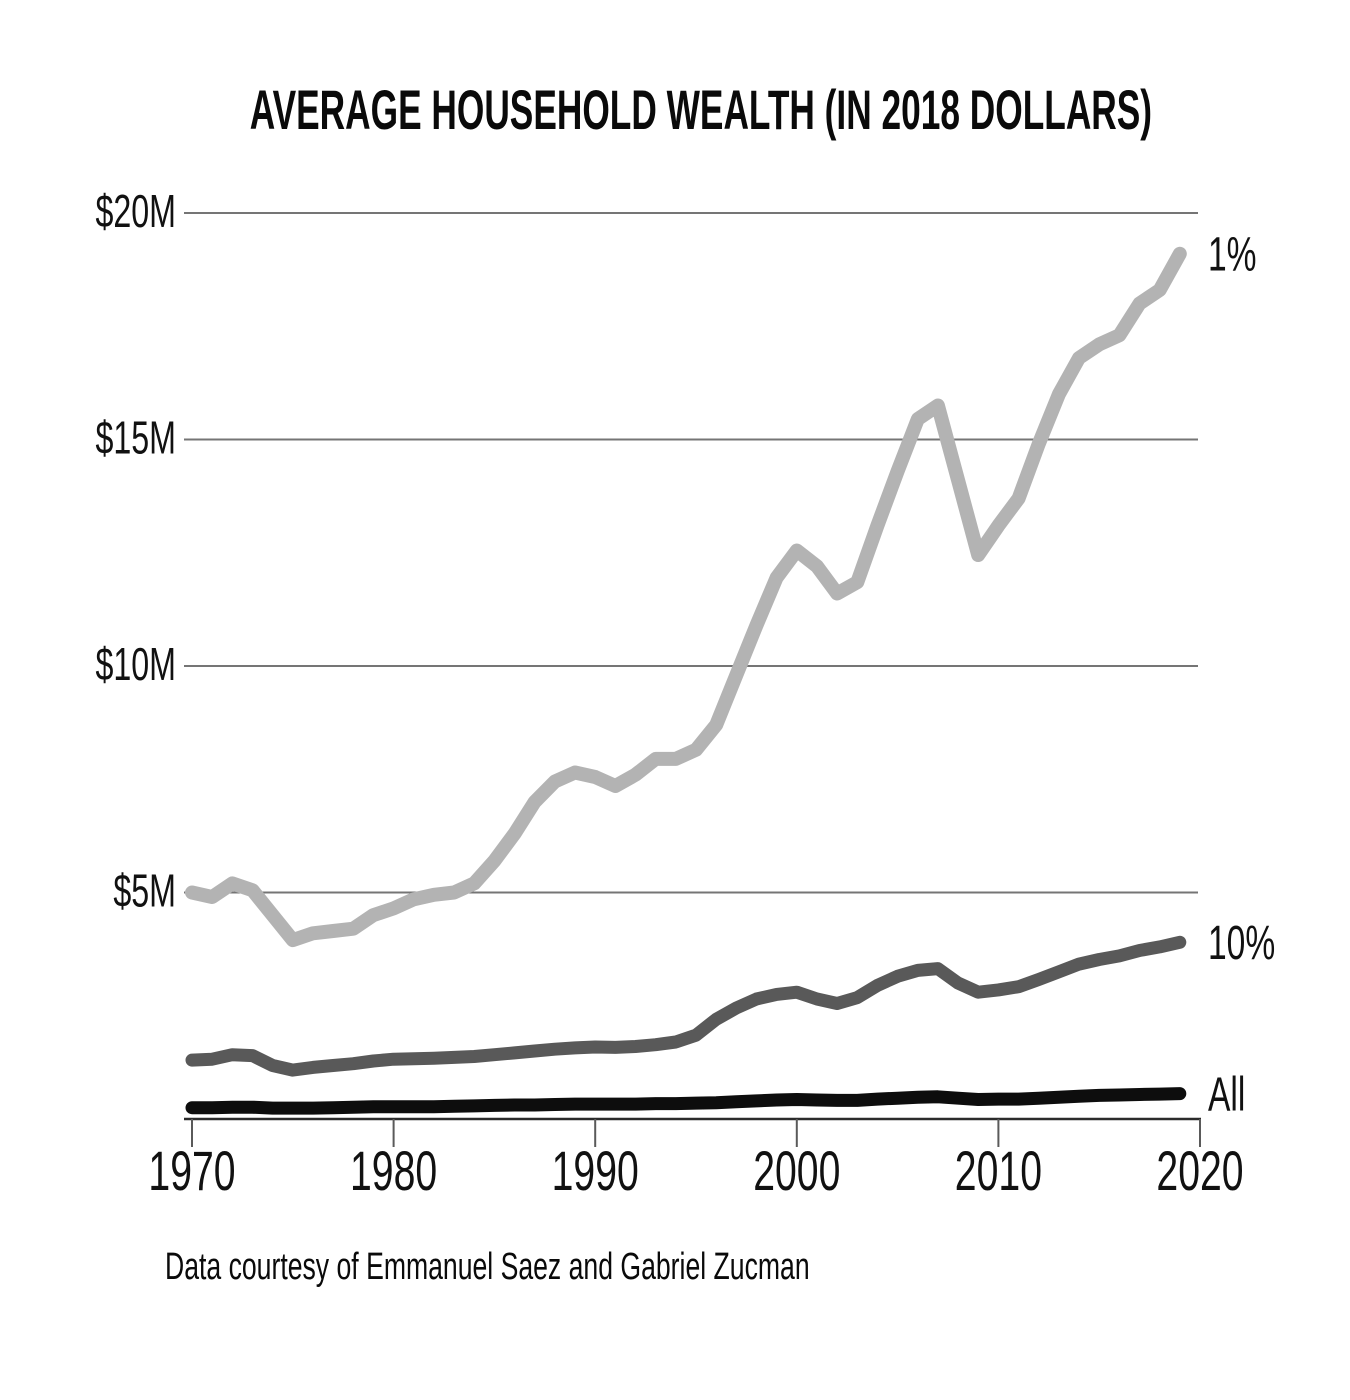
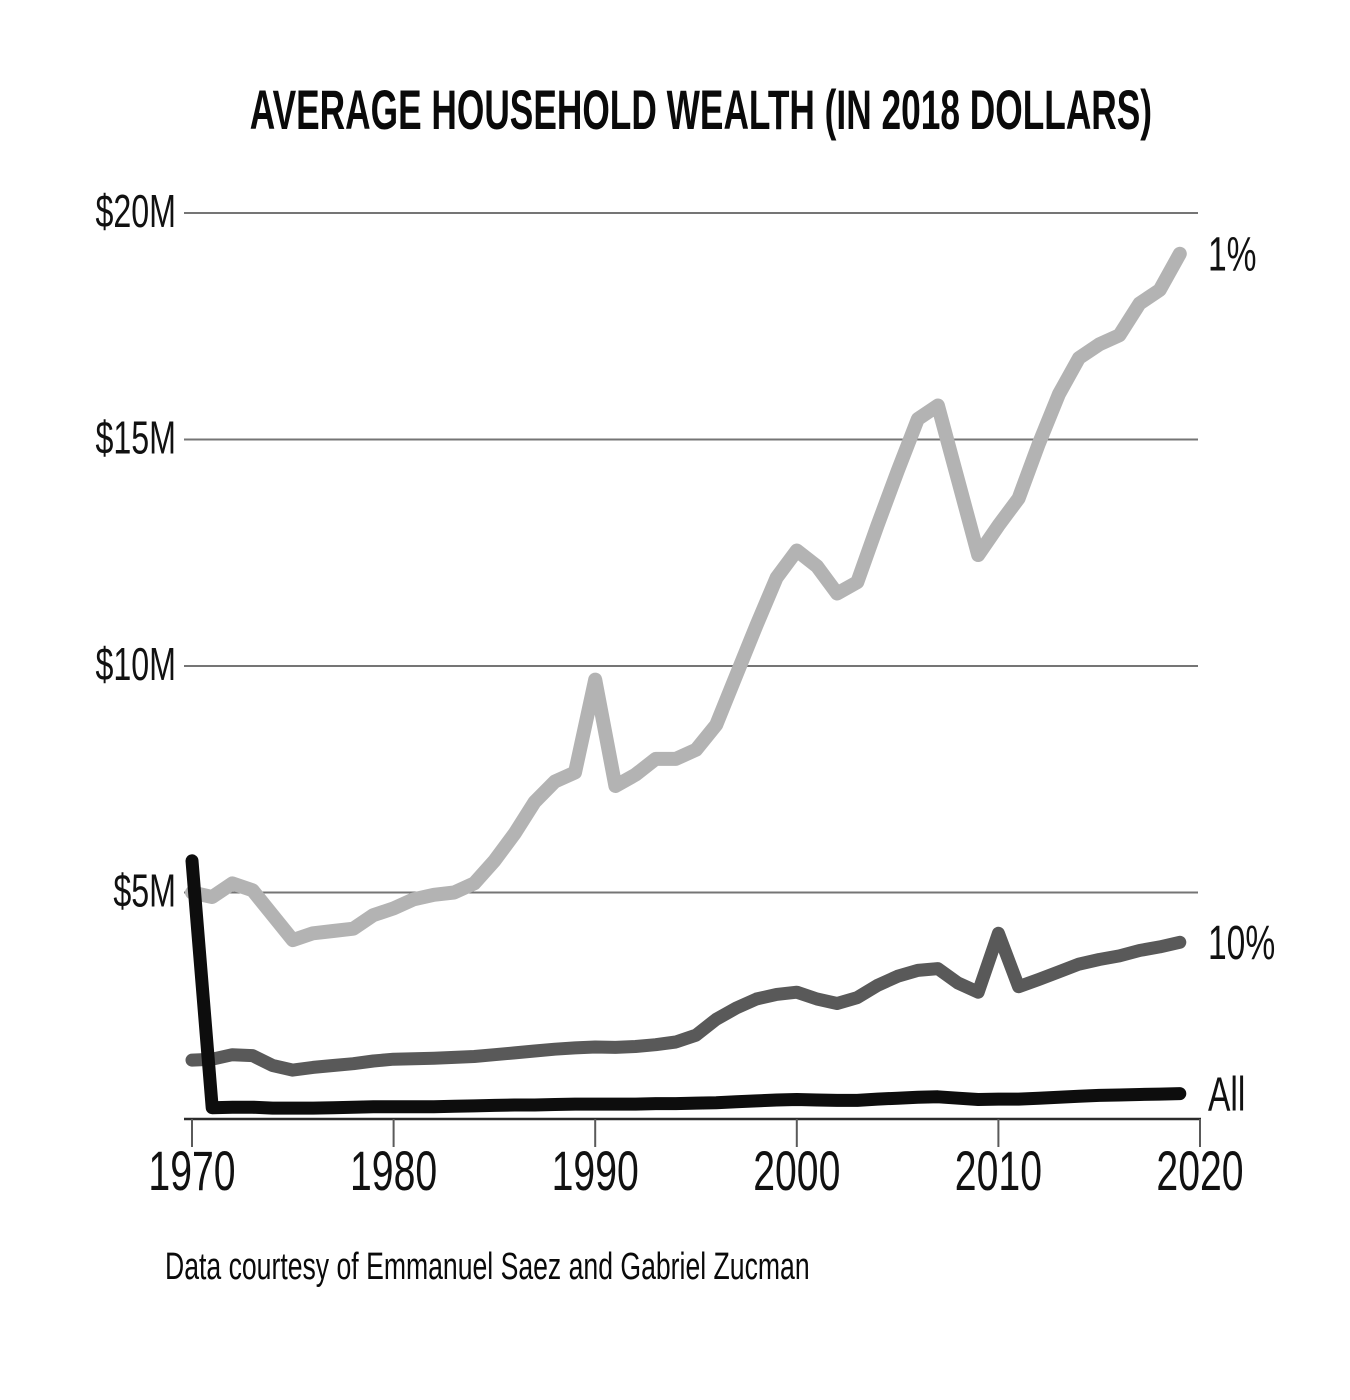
All/1970: $0.2M -> $5.7M
1%/1990: $7.5M -> $9.7M
10%/2010: $2.9M -> $4.1M
